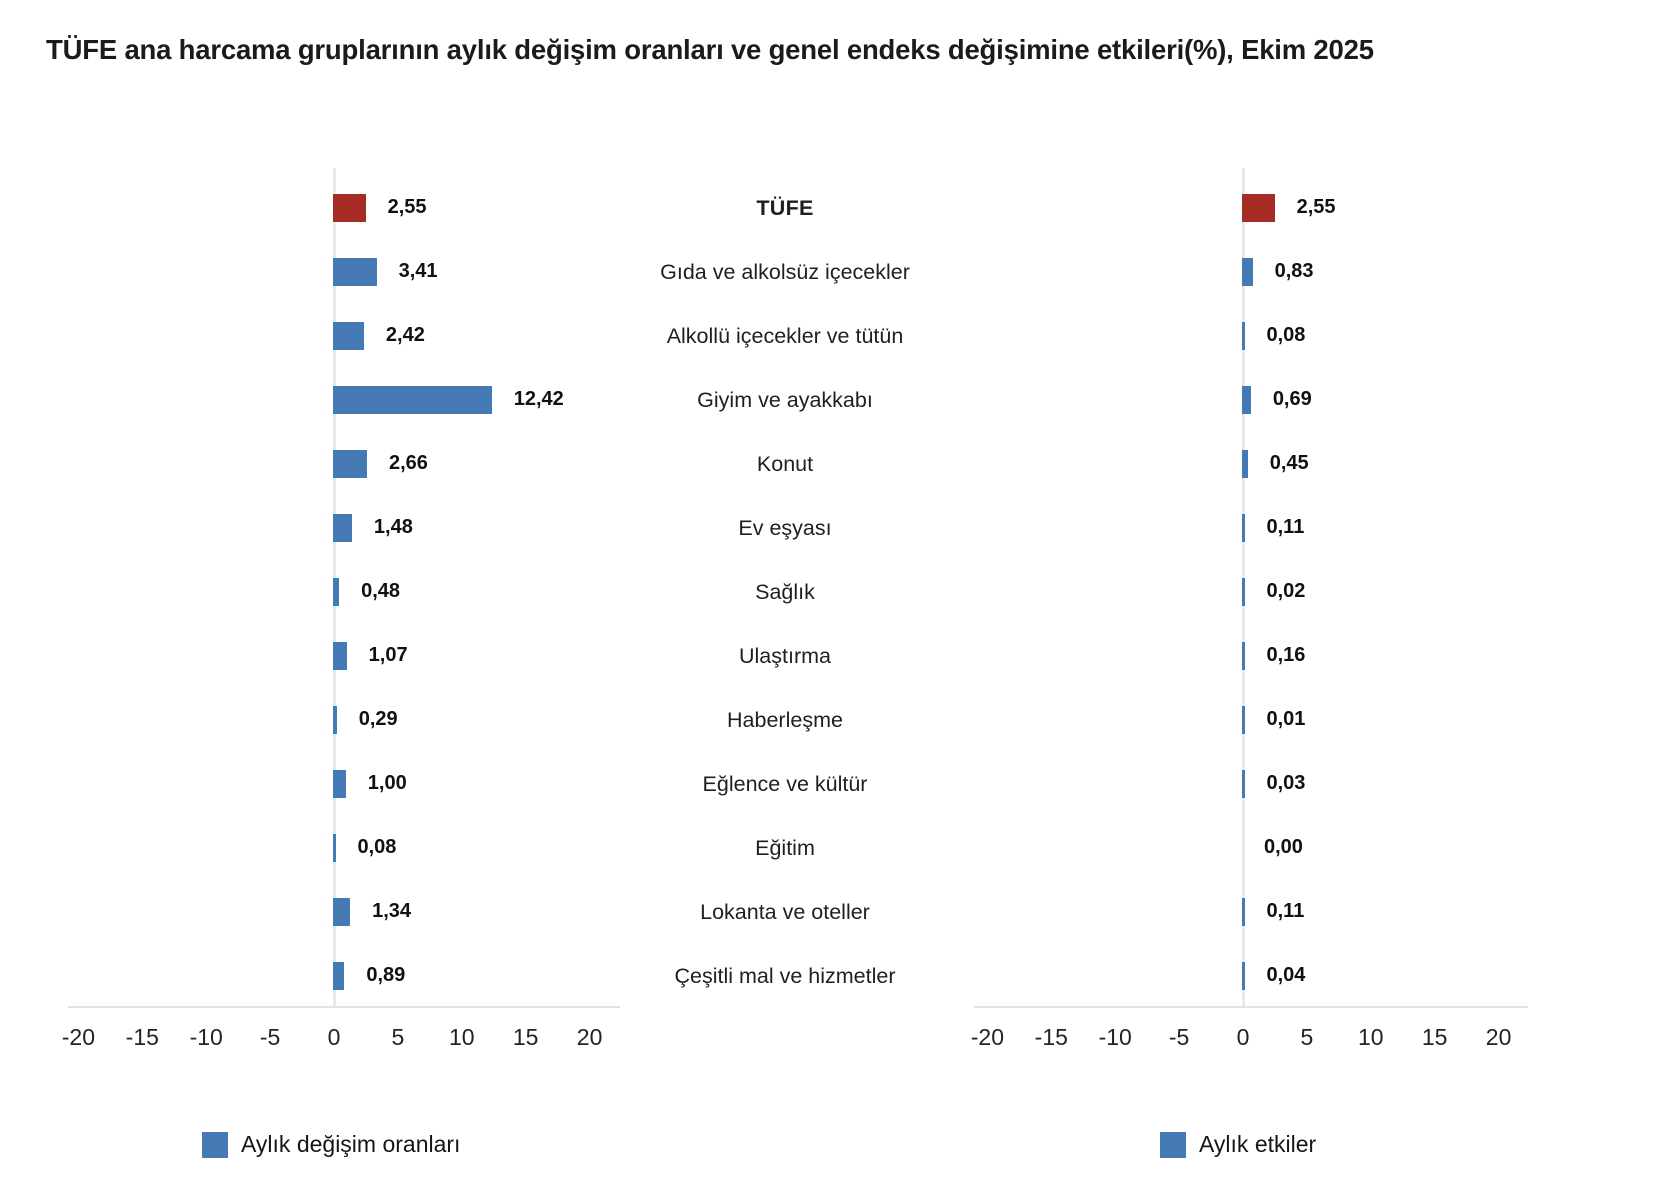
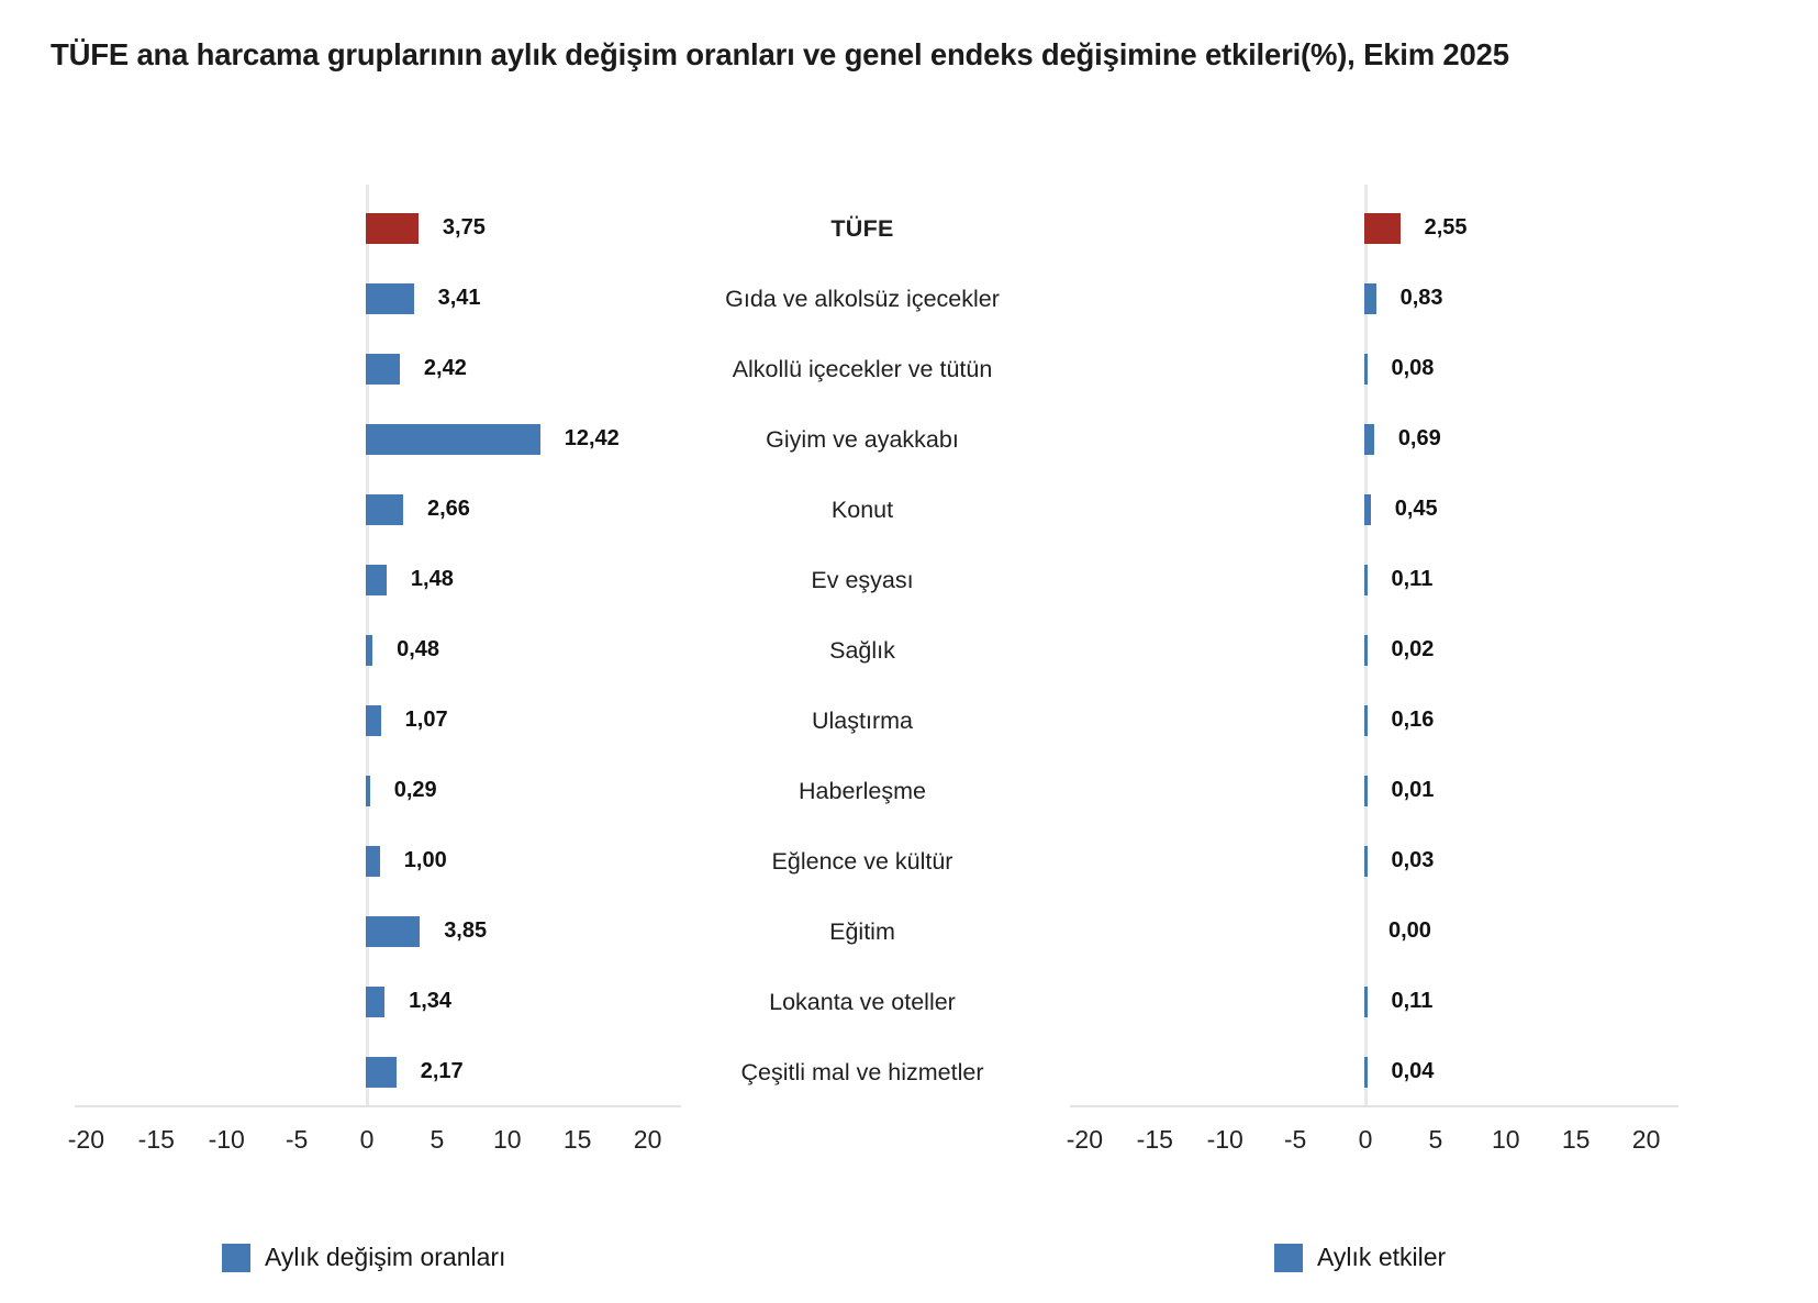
Aylık değişim oranları/TÜFE: 2,55 -> 3,75
Aylık değişim oranları/Eğitim: 0,08 -> 3,85
Aylık değişim oranları/Çeşitli mal ve hizmetler: 0,89 -> 2,17
